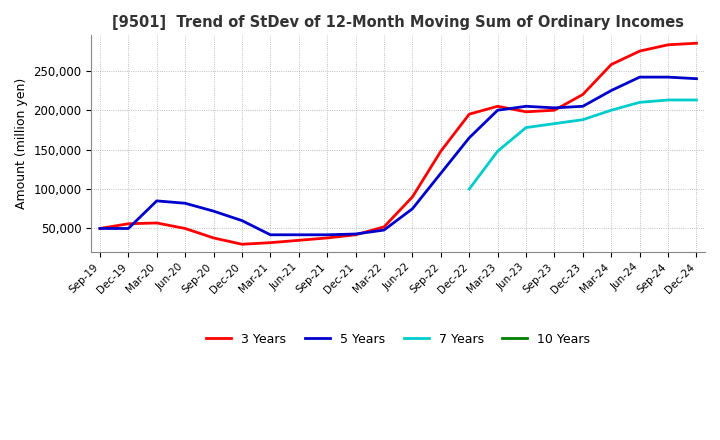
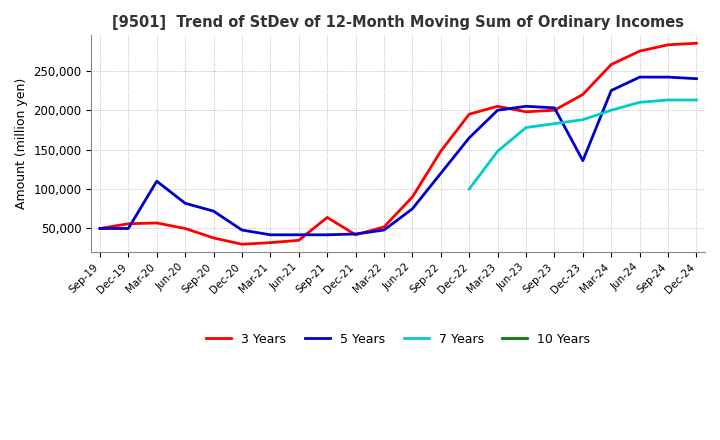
5 Years/Mar-20: 85,000 -> 110,000
5 Years/Dec-20: 60,000 -> 48,000
3 Years/Sep-21: 38,000 -> 64,000
5 Years/Dec-23: 205,000 -> 136,000
